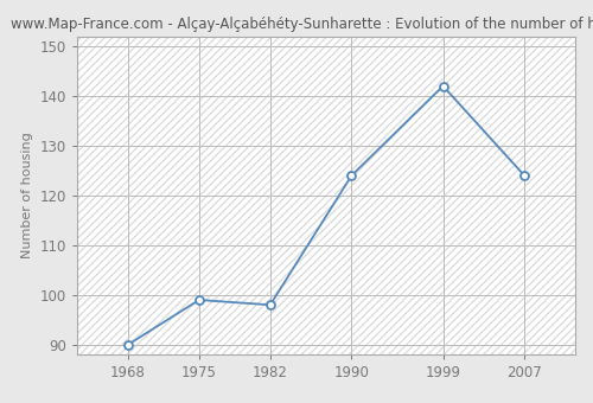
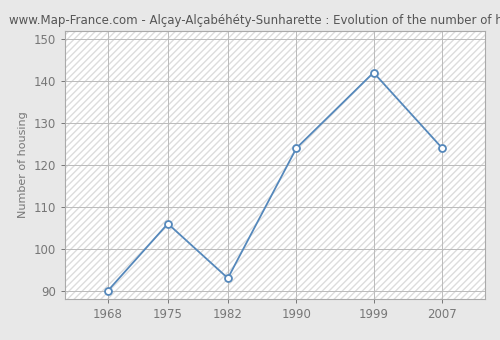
1975: 99 -> 106
1982: 98 -> 93
